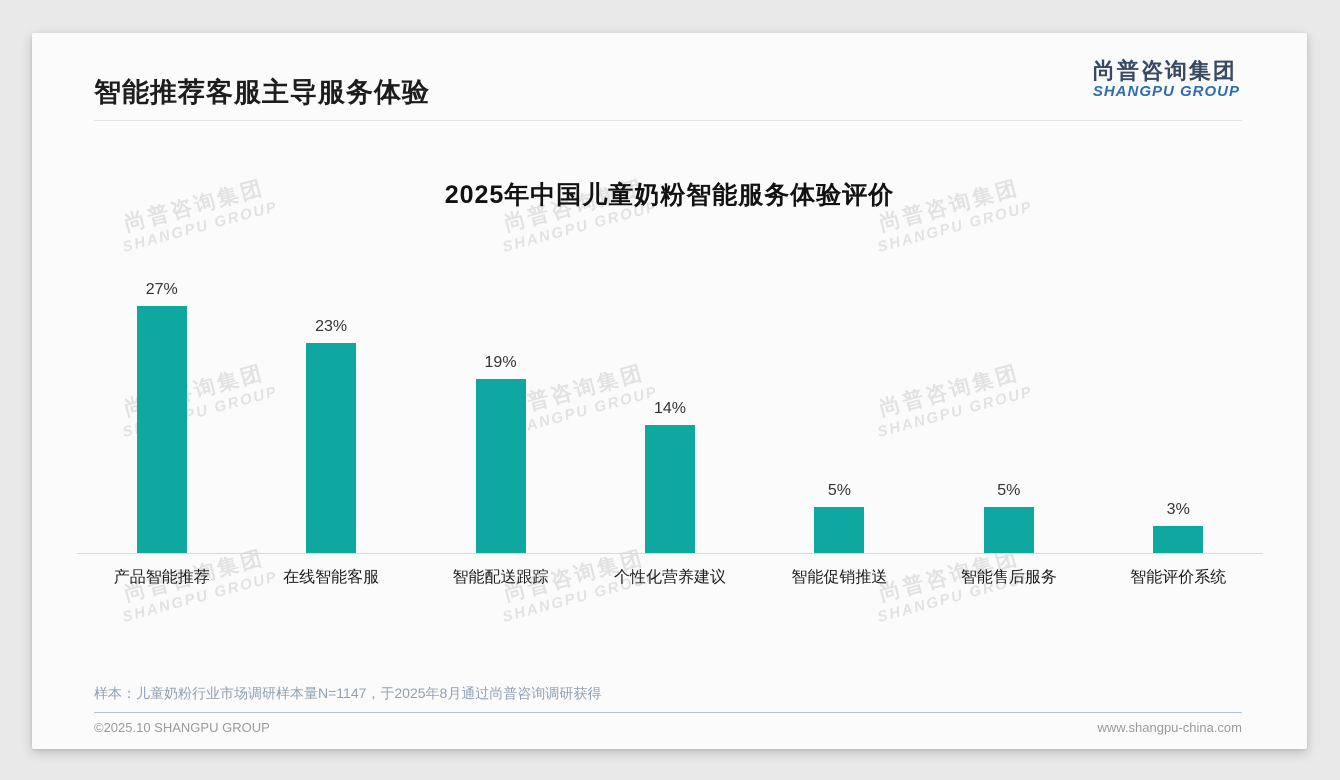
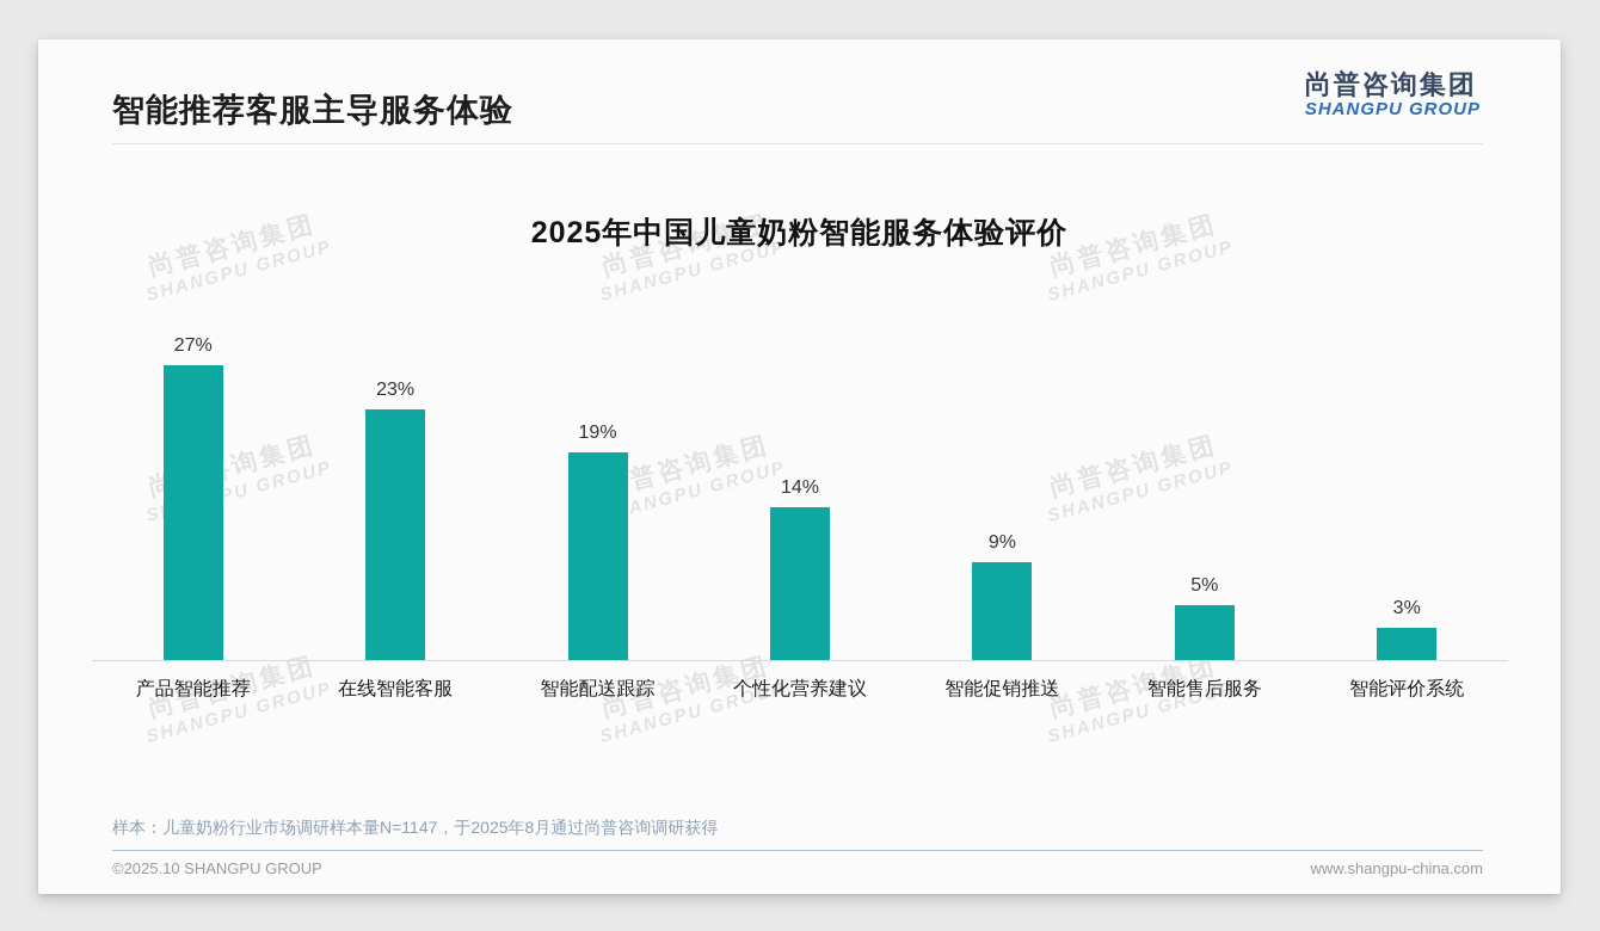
智能促销推送: 5% -> 9%
